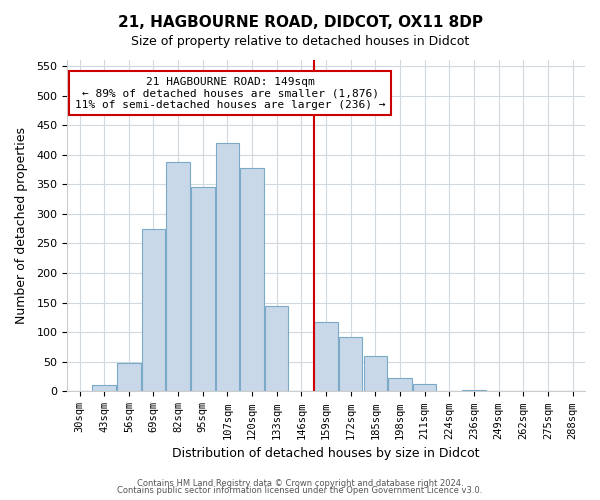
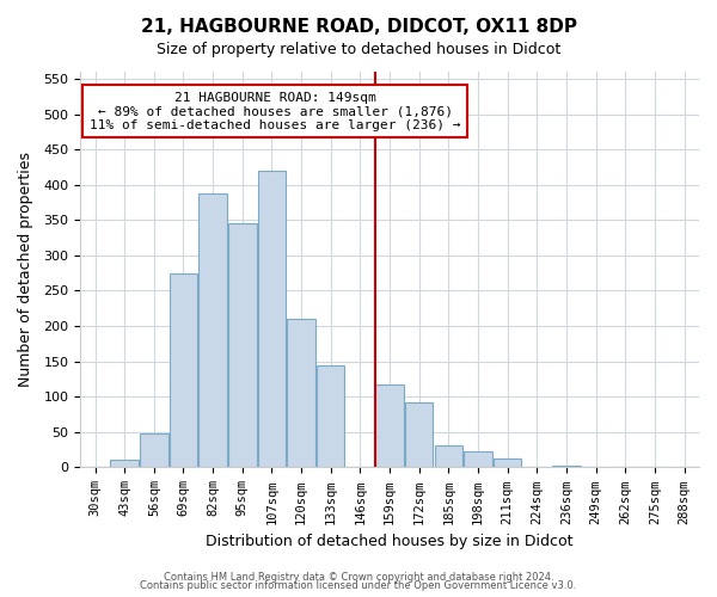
120sqm: 378 -> 210
185sqm: 60 -> 31
